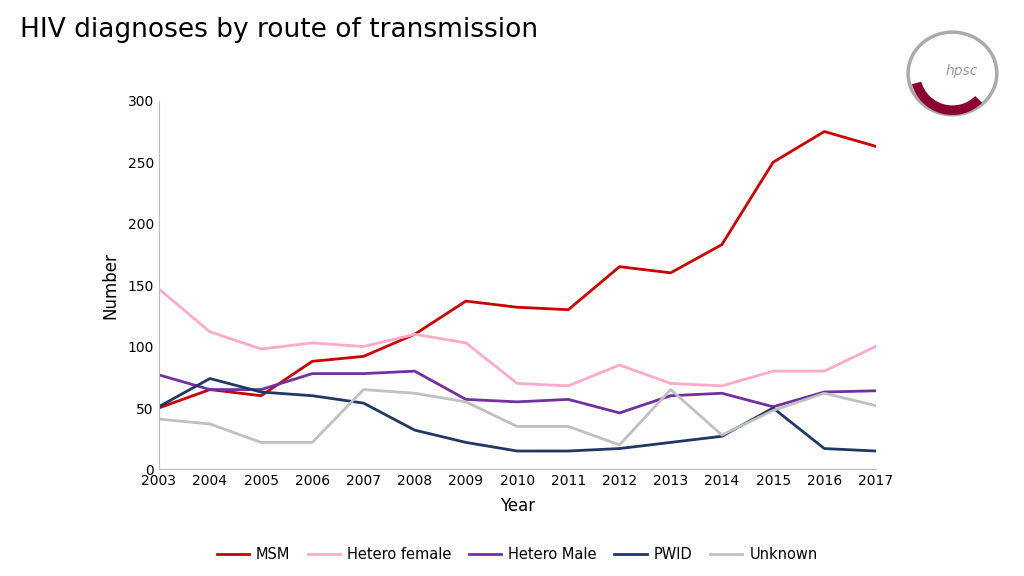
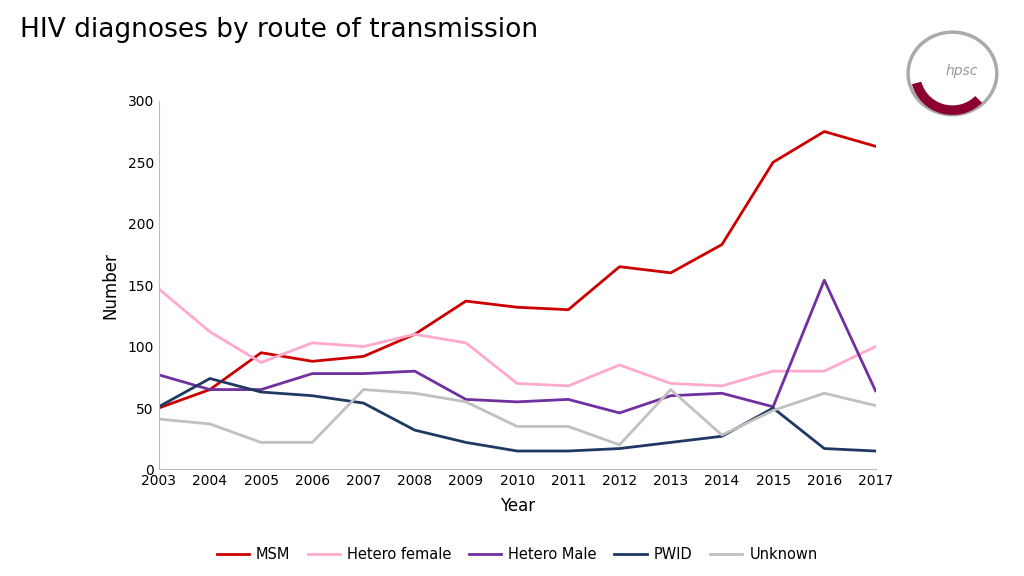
MSM/2005: 60 -> 95
Hetero female/2005: 98 -> 87
Hetero Male/2016: 63 -> 154
